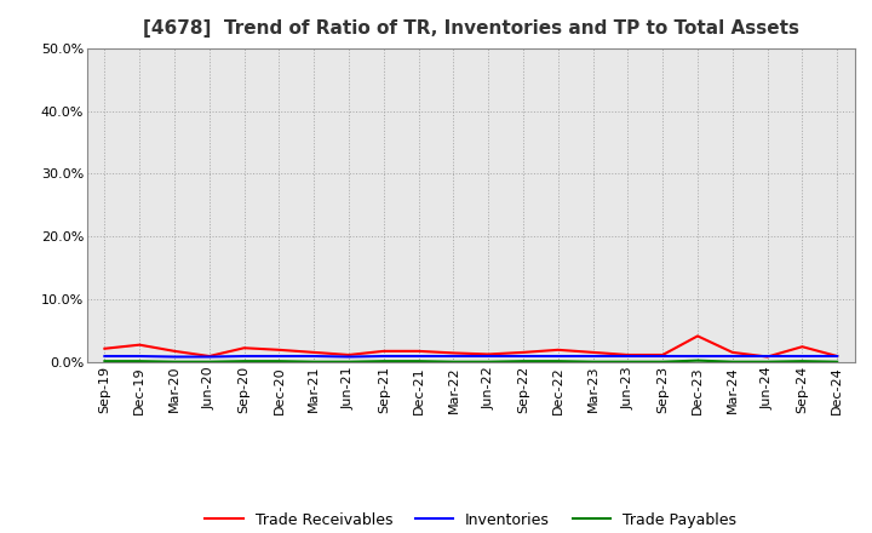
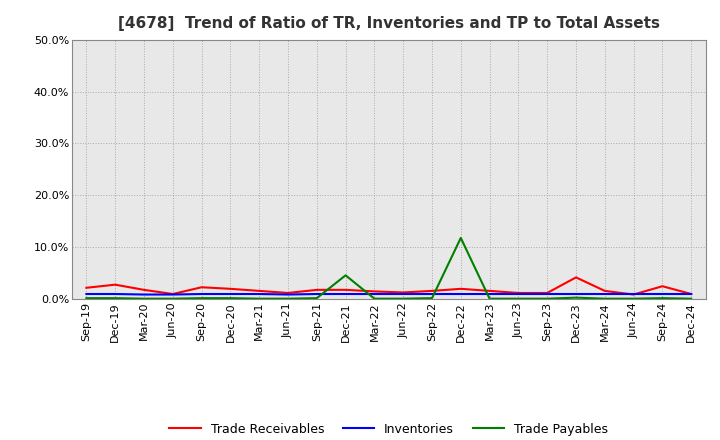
Trade Payables/Dec-21: 0.2% -> 4.6%
Trade Payables/Dec-22: 0.2% -> 11.8%
